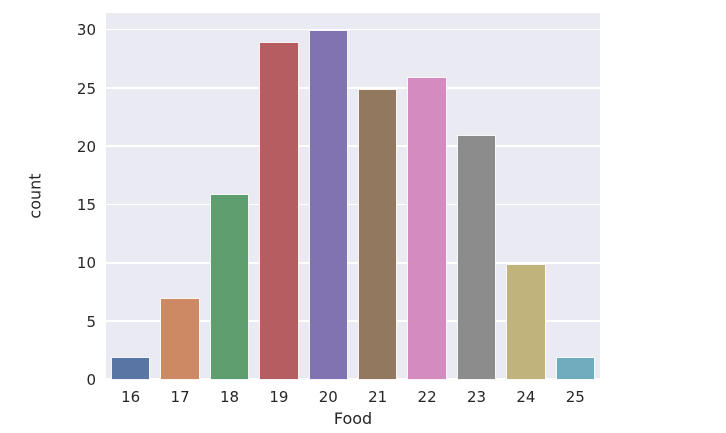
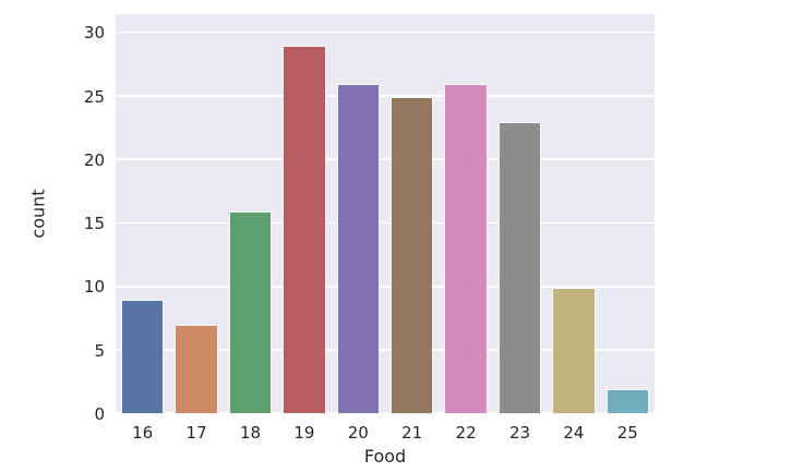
16: 2 -> 9
20: 30 -> 26
23: 21 -> 23
